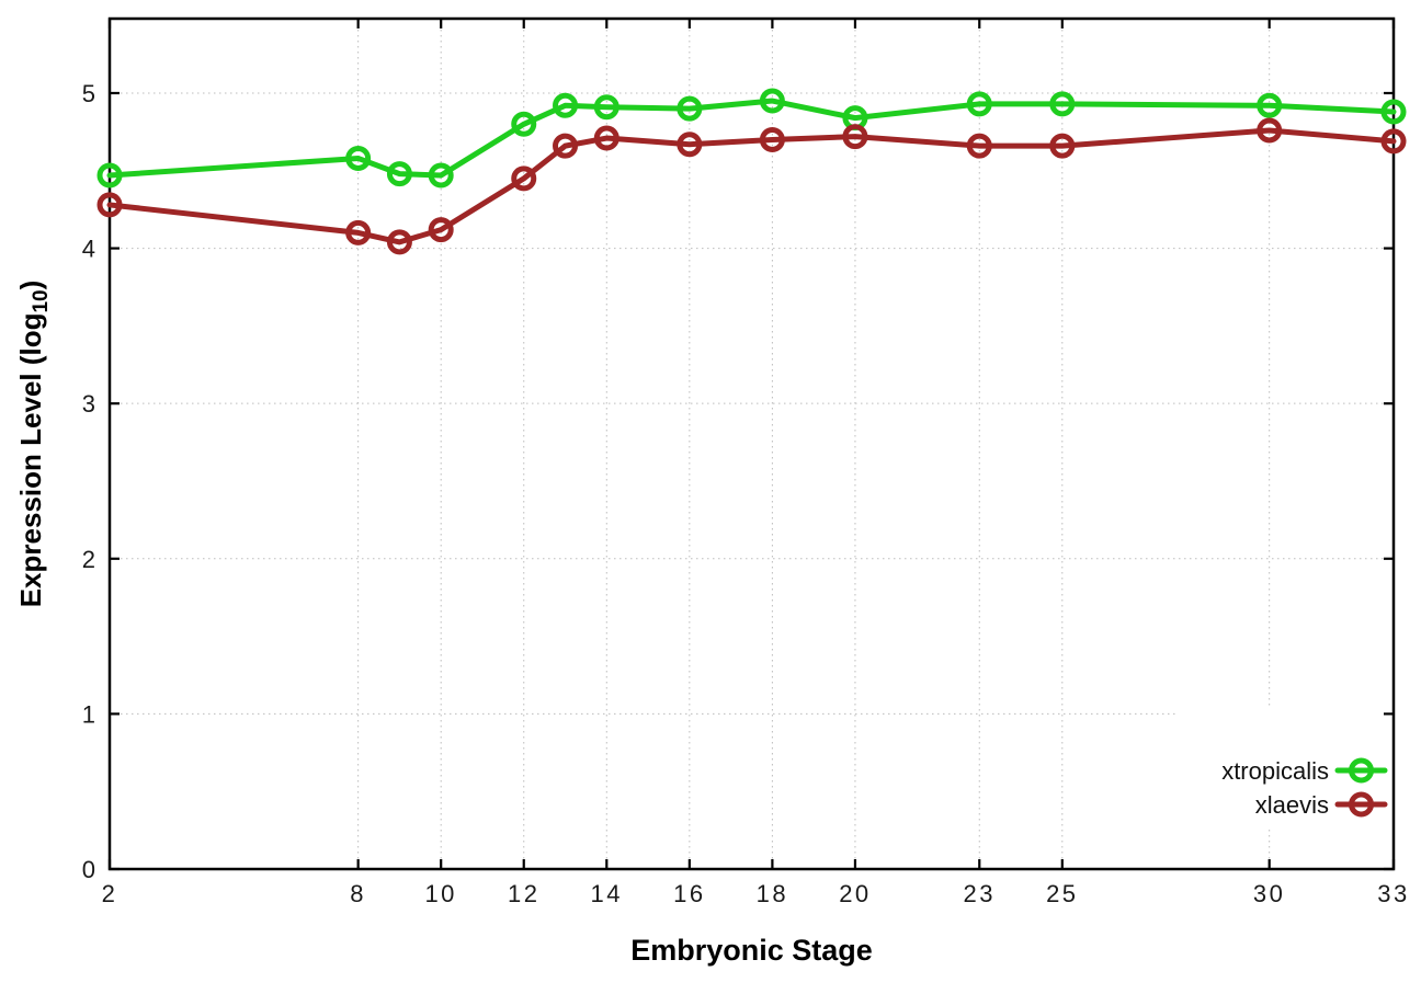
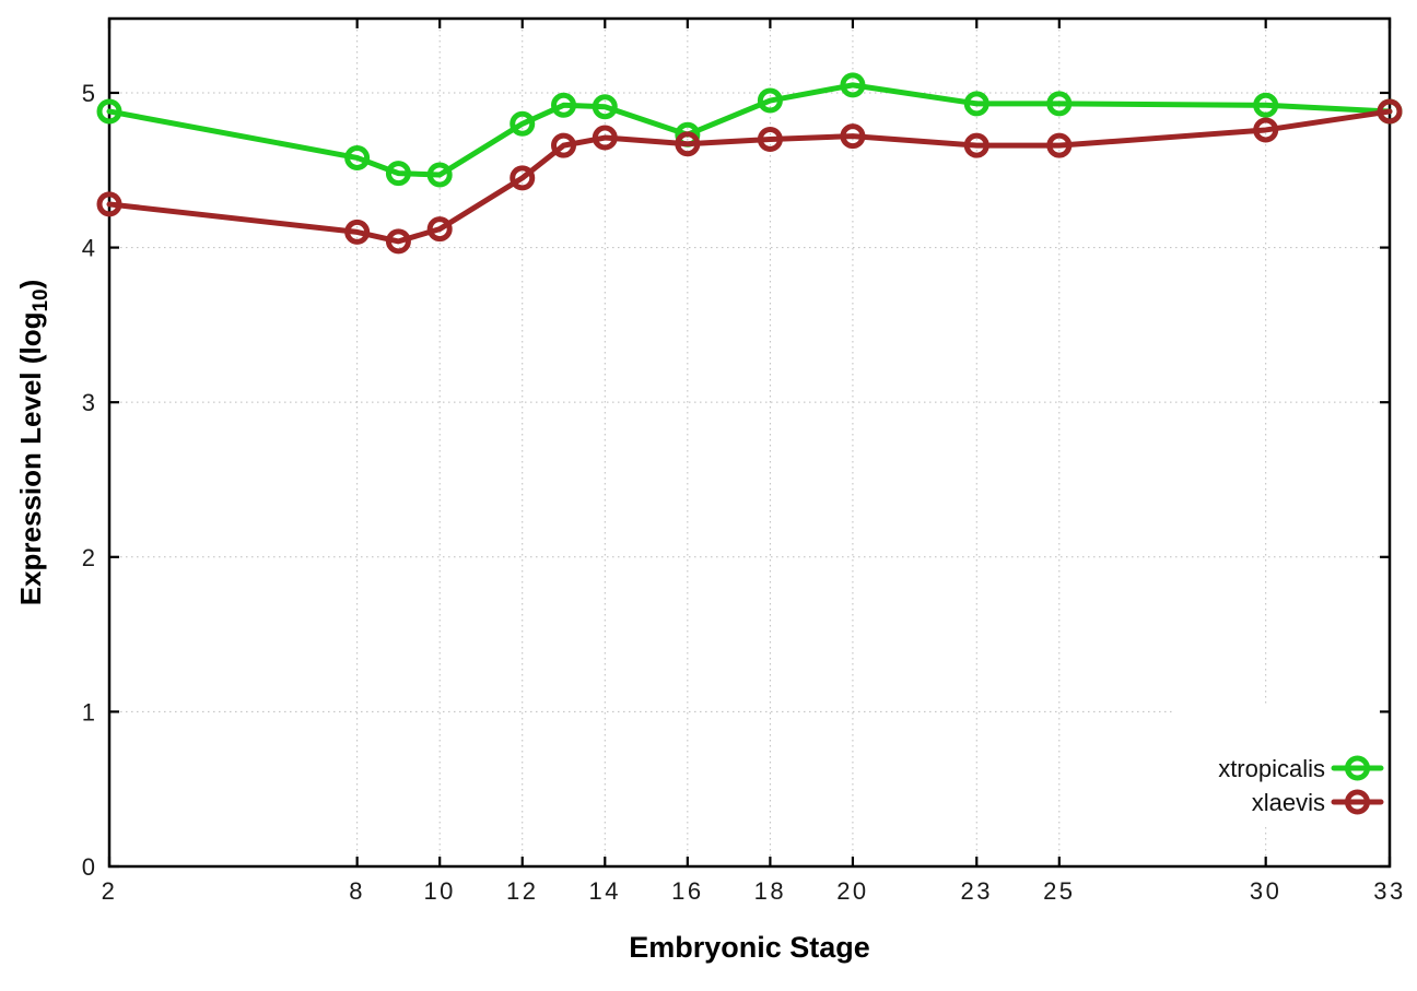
xtropicalis/2: 4.47 -> 4.88
xtropicalis/16: 4.90 -> 4.73
xtropicalis/20: 4.84 -> 5.05
xlaevis/33: 4.69 -> 4.88
